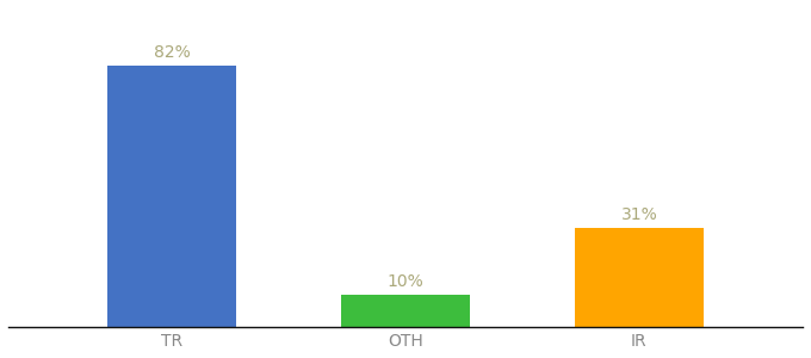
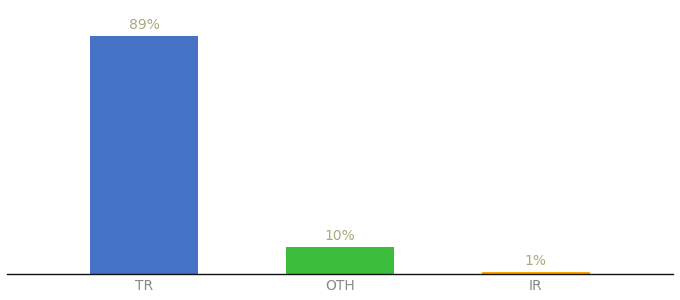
TR: 82% -> 89%
IR: 31% -> 1%
